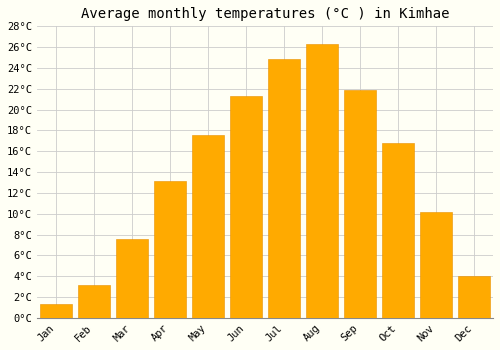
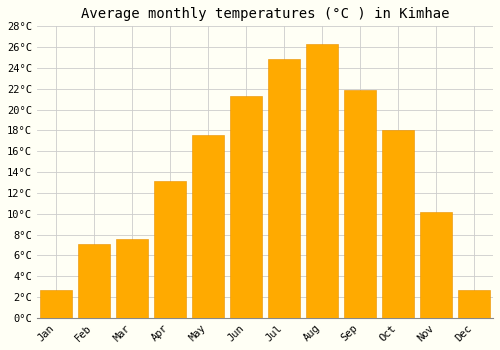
Jan: 1.3°C -> 2.7°C
Feb: 3.2°C -> 7.1°C
Oct: 16.8°C -> 18.0°C
Dec: 4.0°C -> 2.7°C
